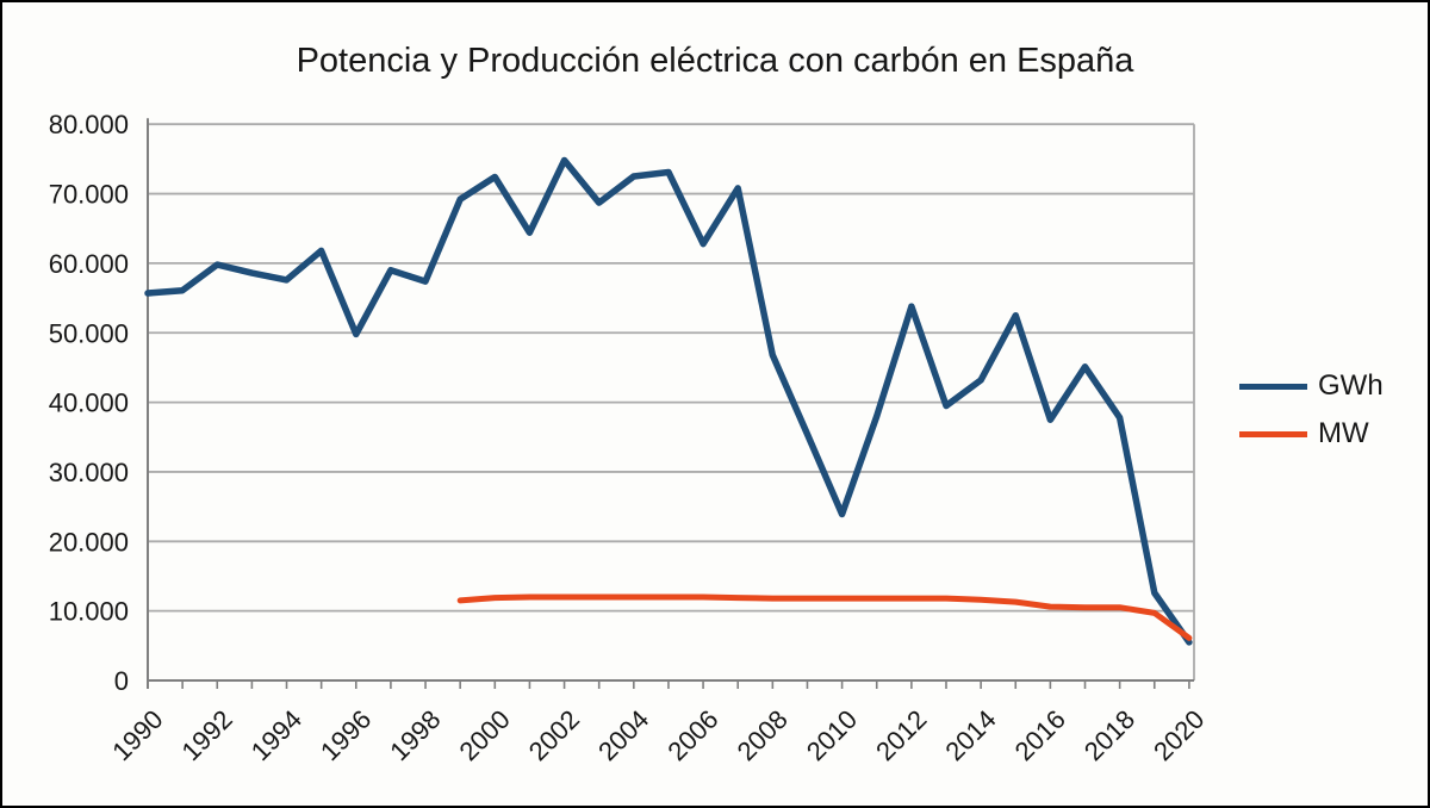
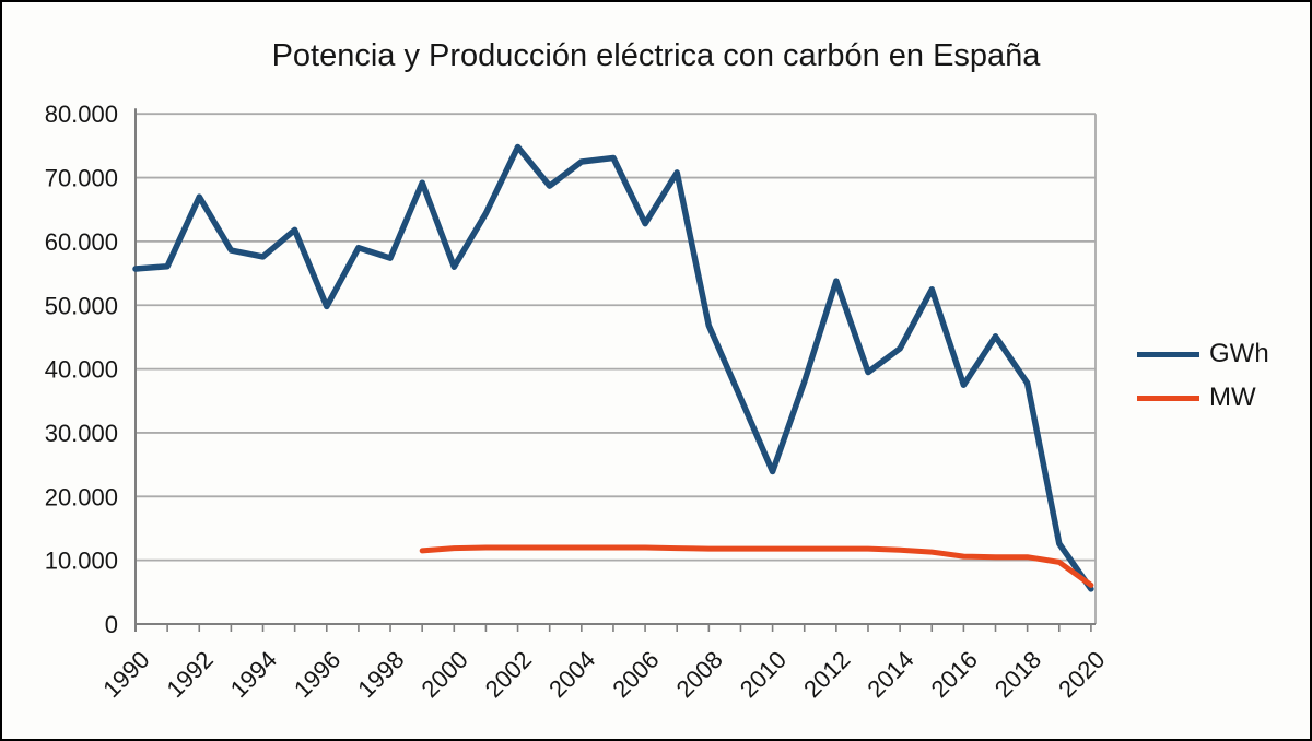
GWh/1992: 60000 -> 67000
GWh/2000: 72000 -> 56000
